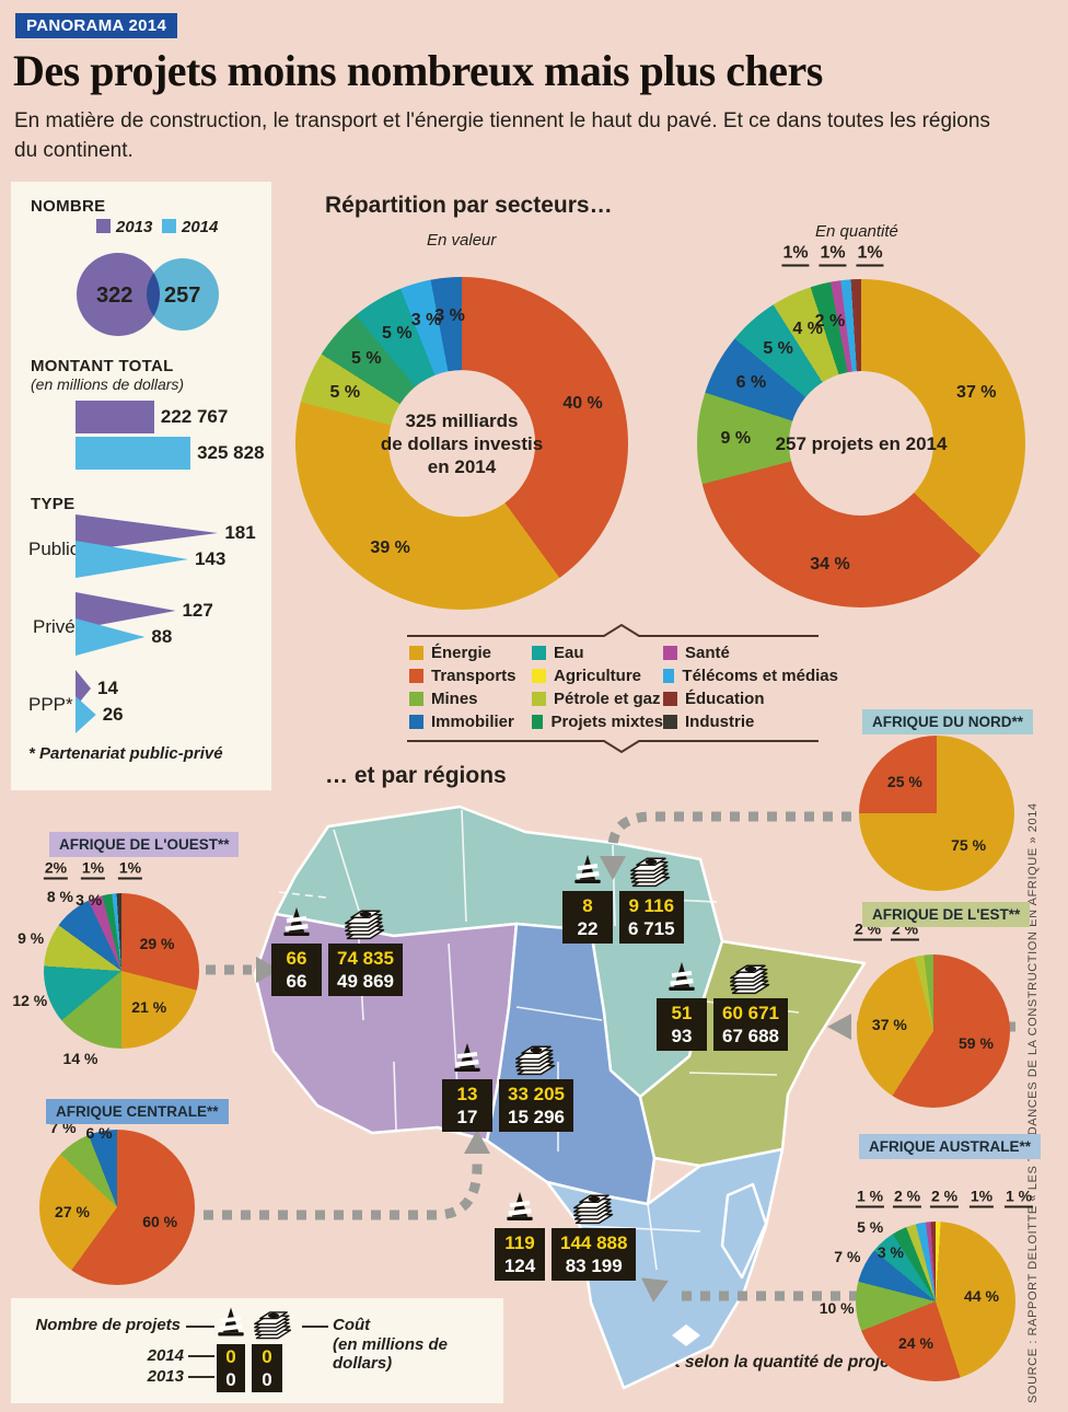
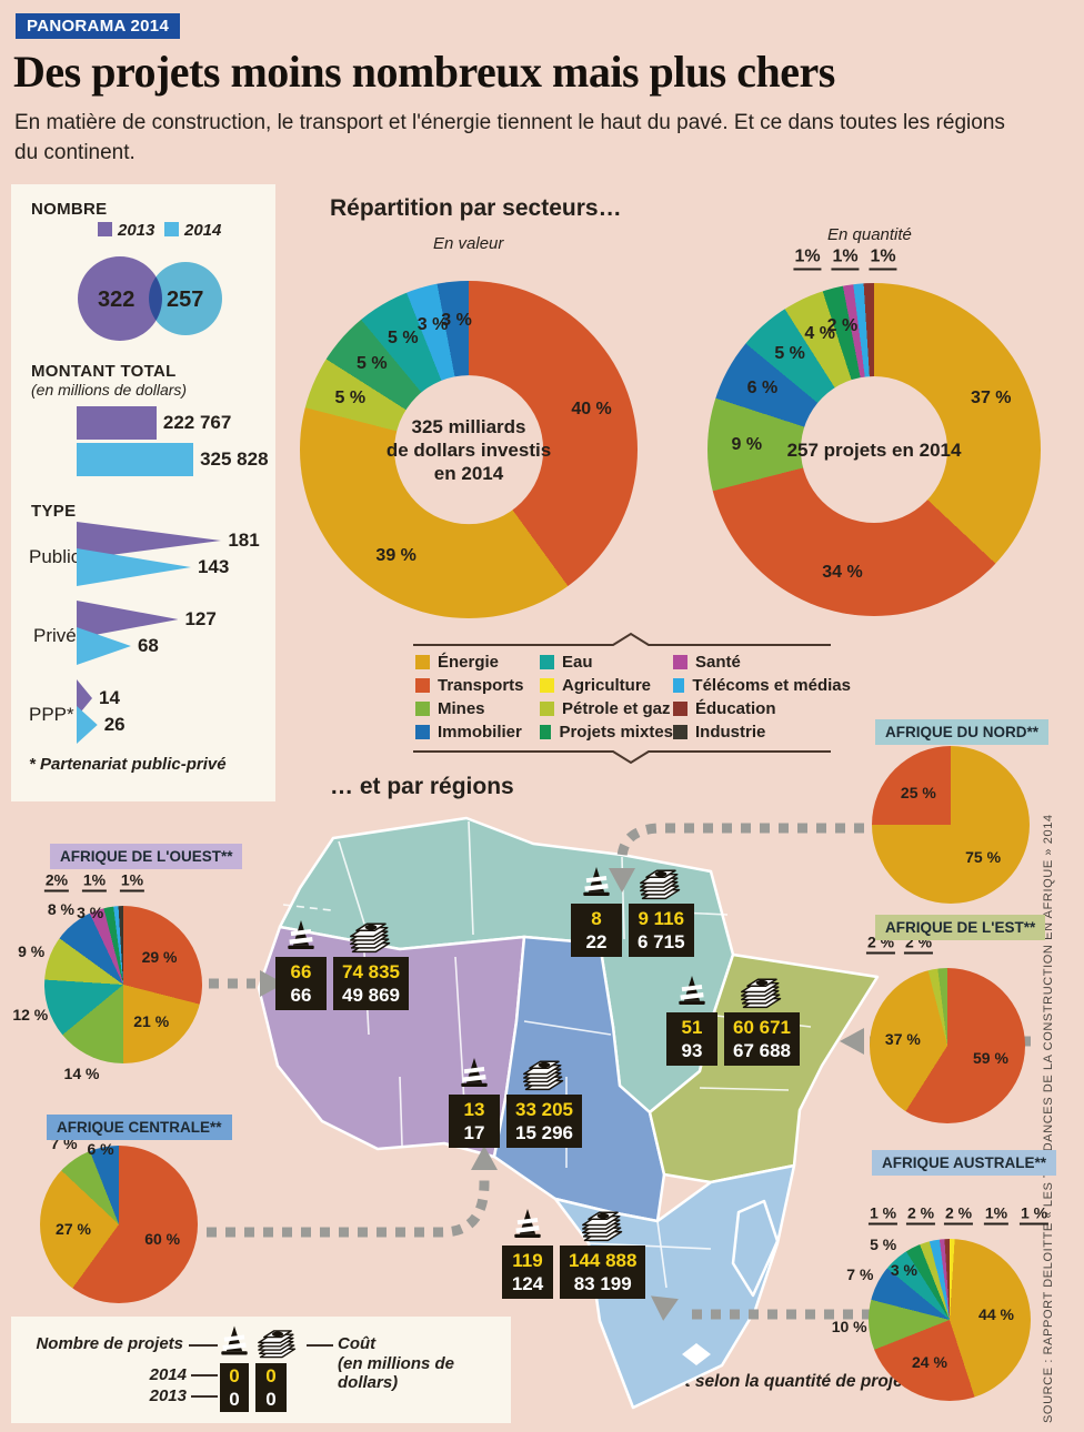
TYPE/2014/Privé: 88 -> 68
